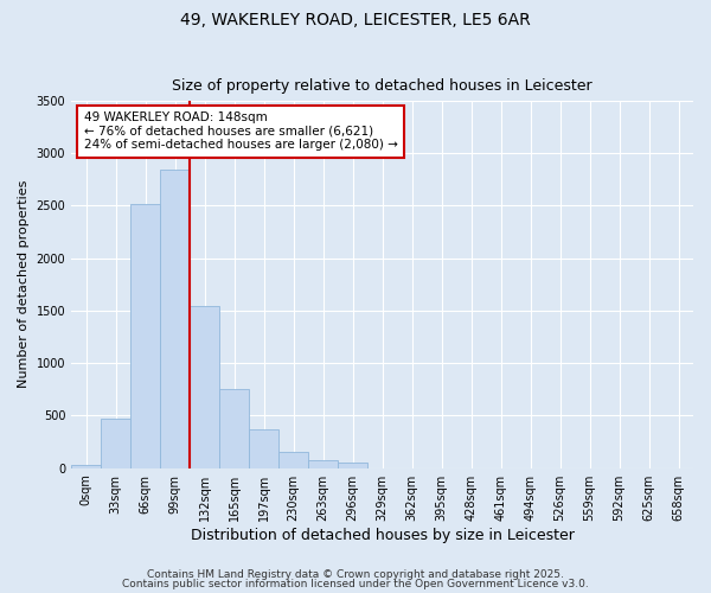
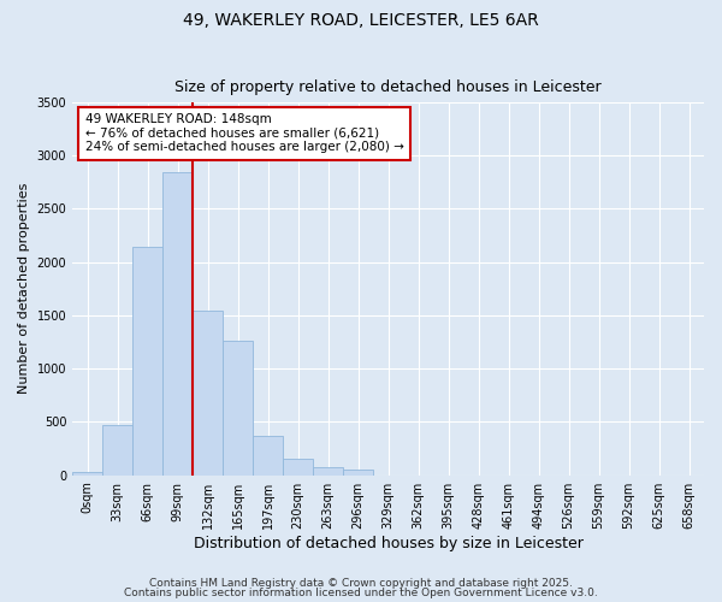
66sqm: 2520 -> 2140
165sqm: 750 -> 1260
